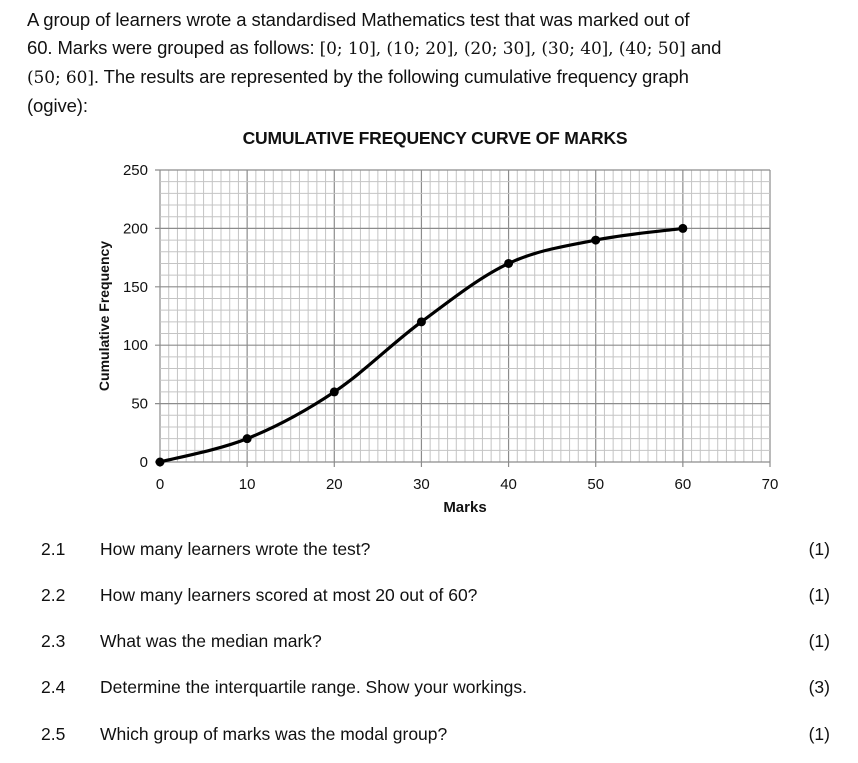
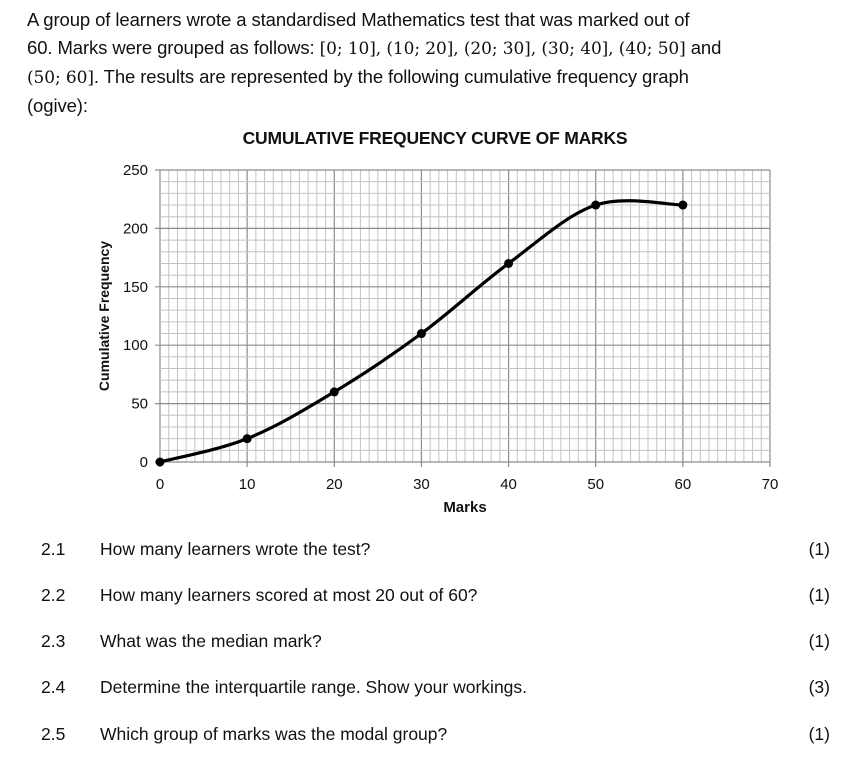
30: 120 -> 110
50: 190 -> 220
60: 200 -> 220
